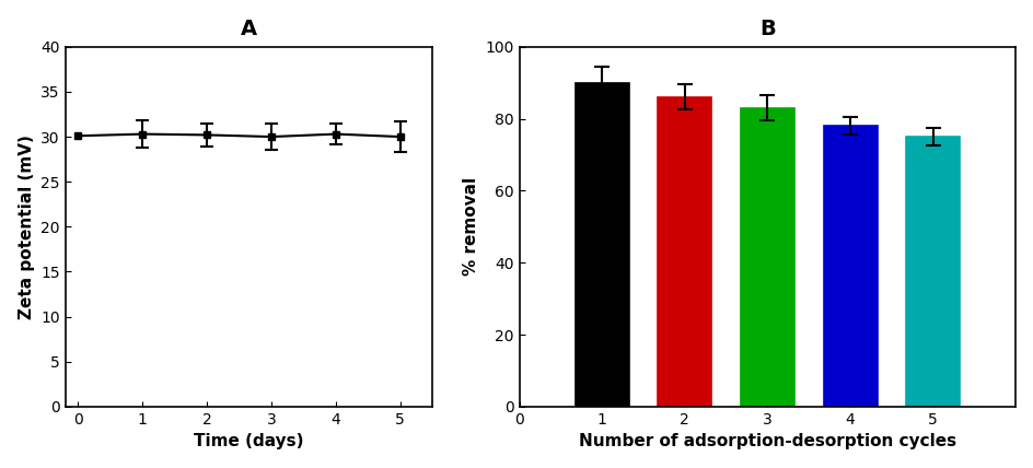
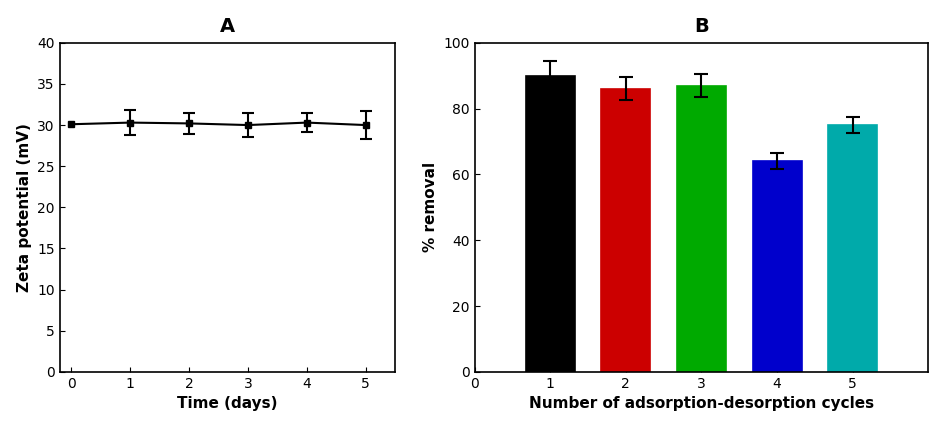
B/3: 83 -> 87
B/4: 78 -> 64
